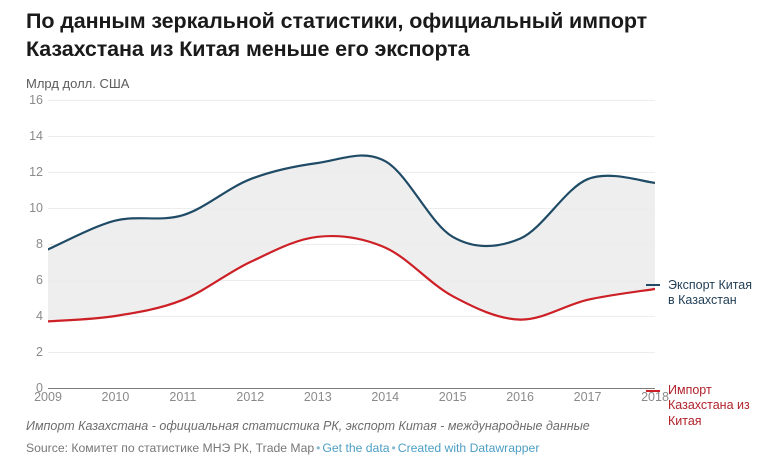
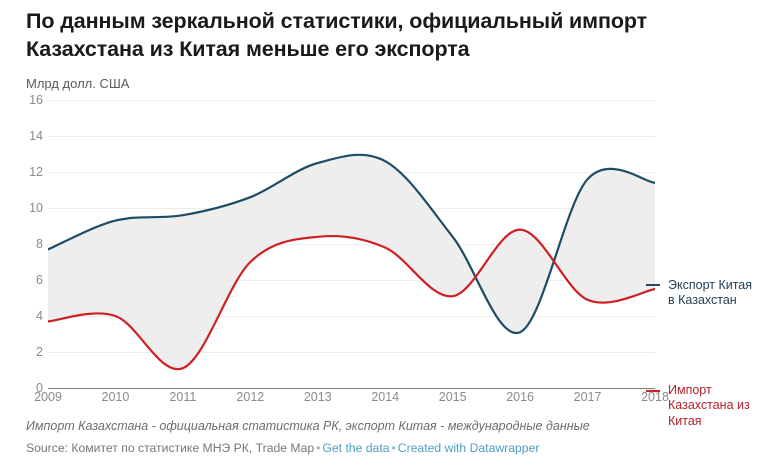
Импорт Казахстана из Китая/2011: 4.9 -> 1.1
Экспорт Китая в Казахстан/2012: 11.6 -> 10.6
Экспорт Китая в Казахстан/2016: 8.3 -> 3.1
Импорт Казахстана из Китая/2016: 3.8 -> 8.8
